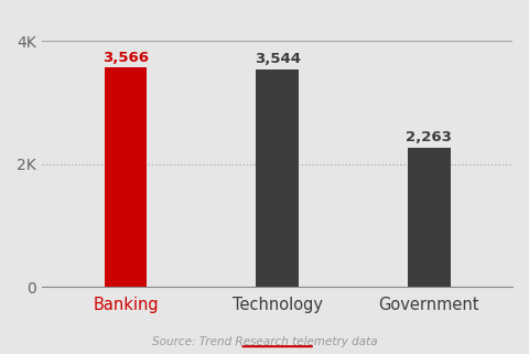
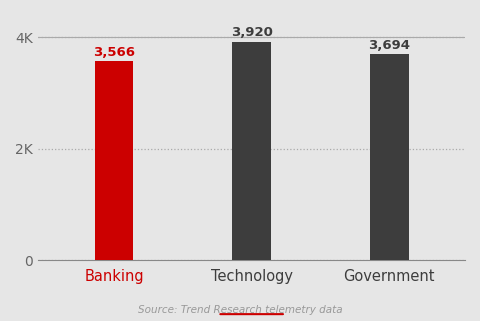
Technology: 3,544 -> 3,920
Government: 2,263 -> 3,694
